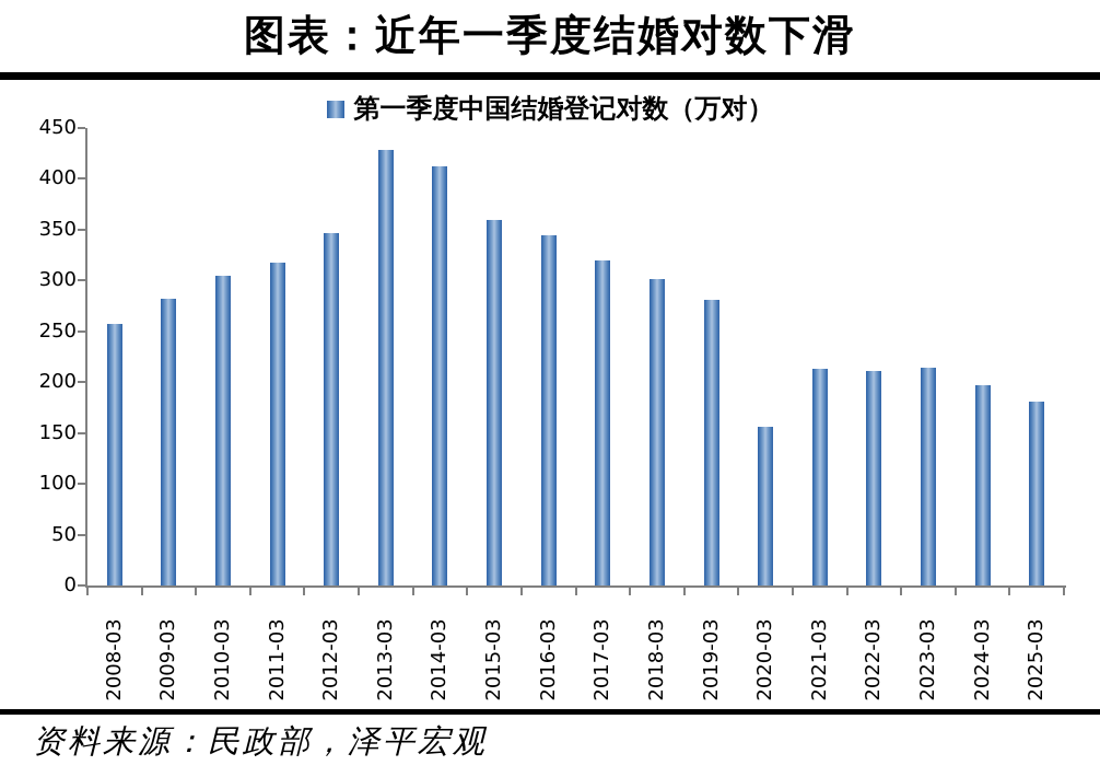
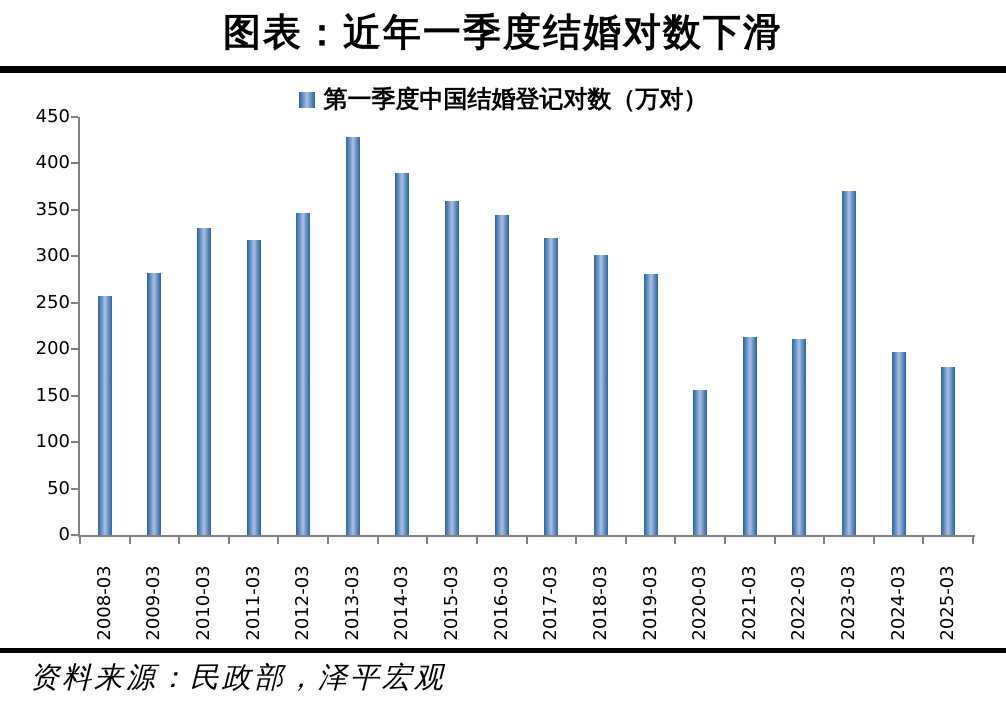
2010-03: 310 -> 330
2014-03: 410 -> 390
2023-03: 210 -> 370
